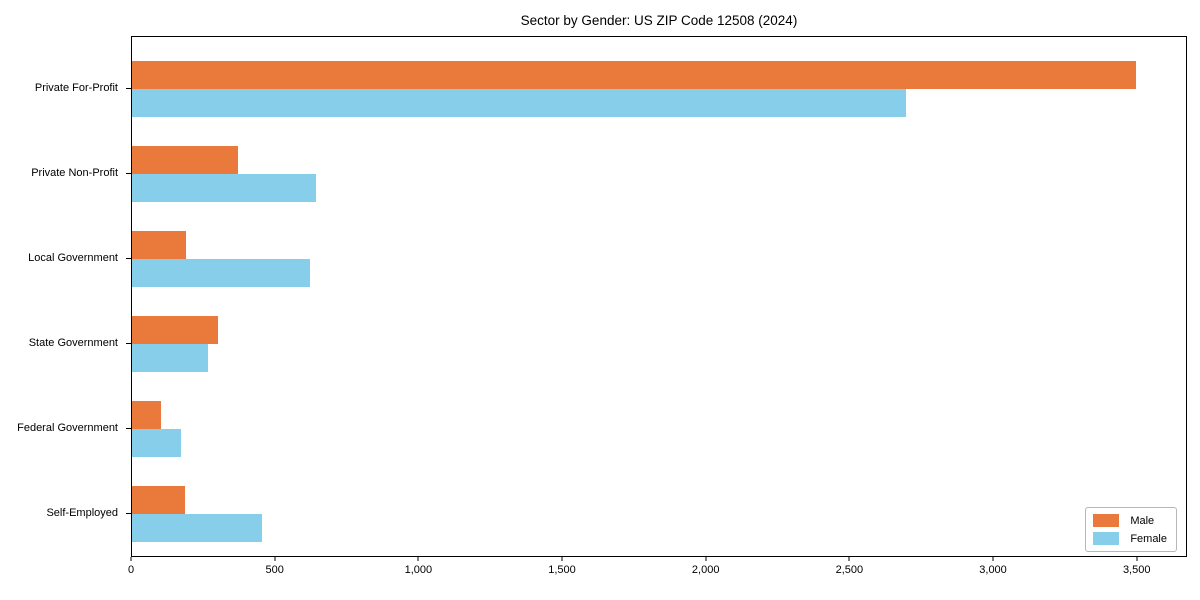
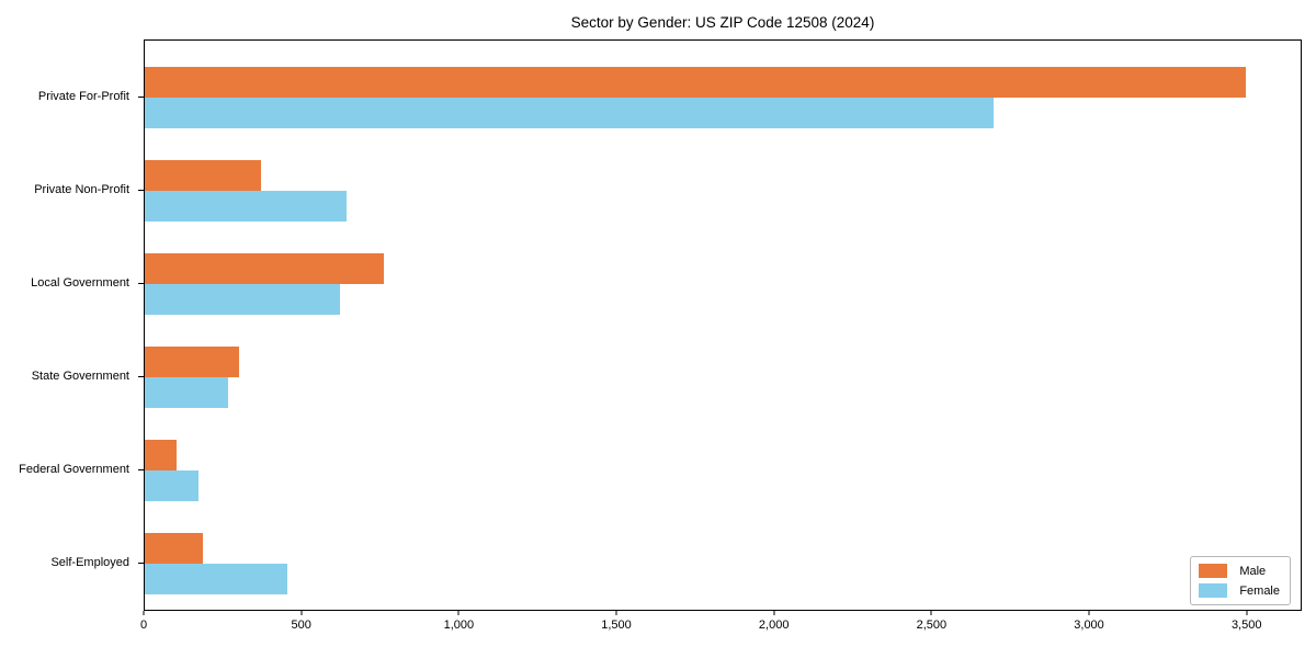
Male/Local Government: 190 -> 760
